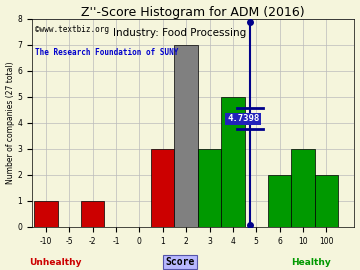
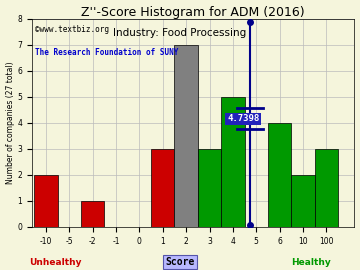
-10: 1 -> 2
6: 2 -> 4
10: 3 -> 2
100: 2 -> 3
